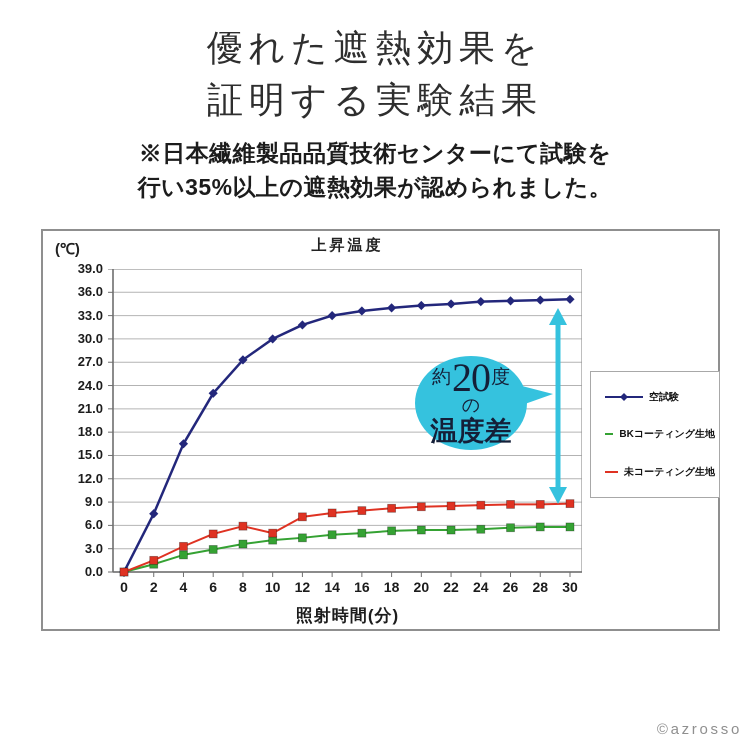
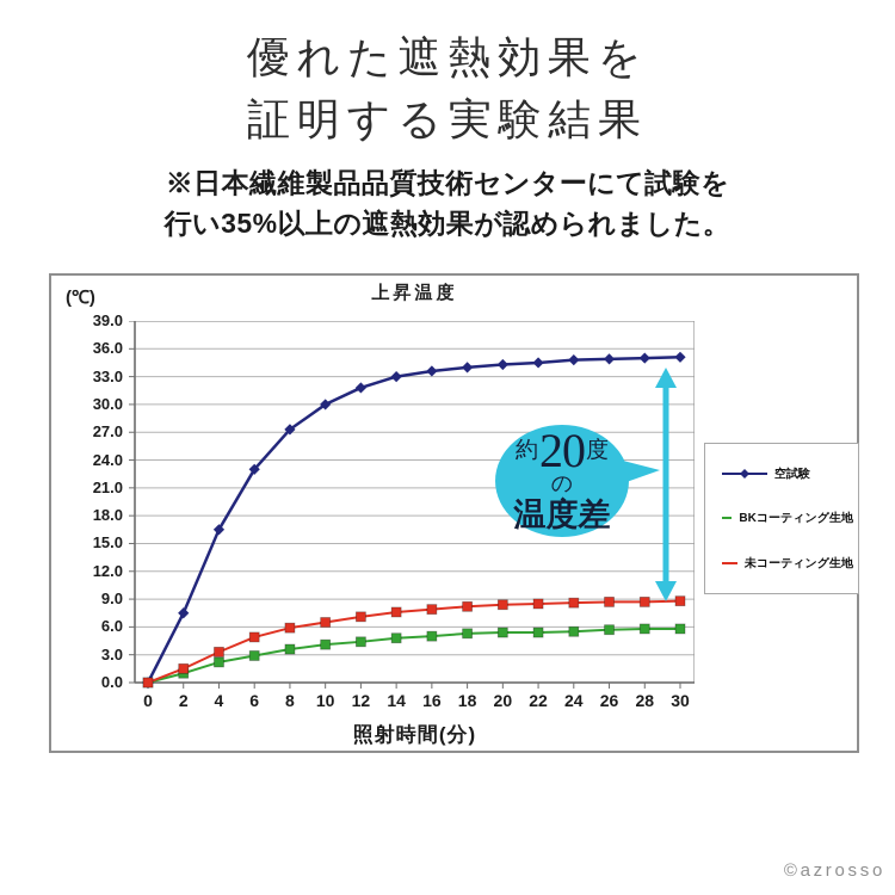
未コーティング生地/10: 5 -> 6
